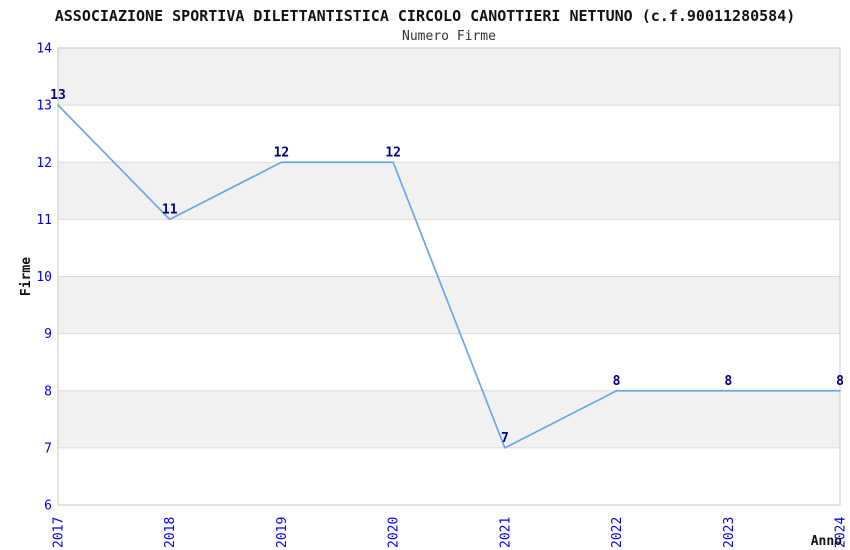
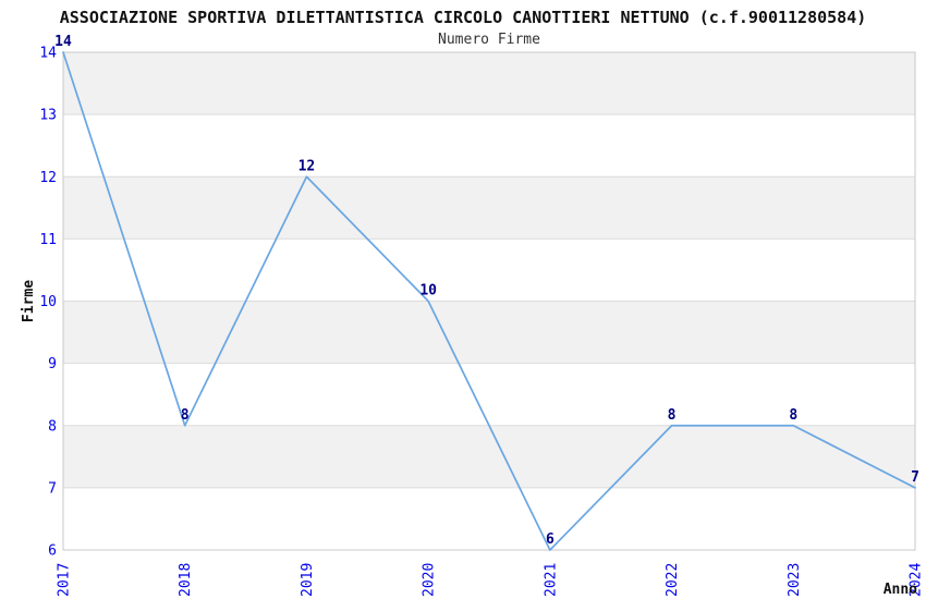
2017: 13 -> 14
2018: 11 -> 8
2020: 12 -> 10
2021: 7 -> 6
2024: 8 -> 7
